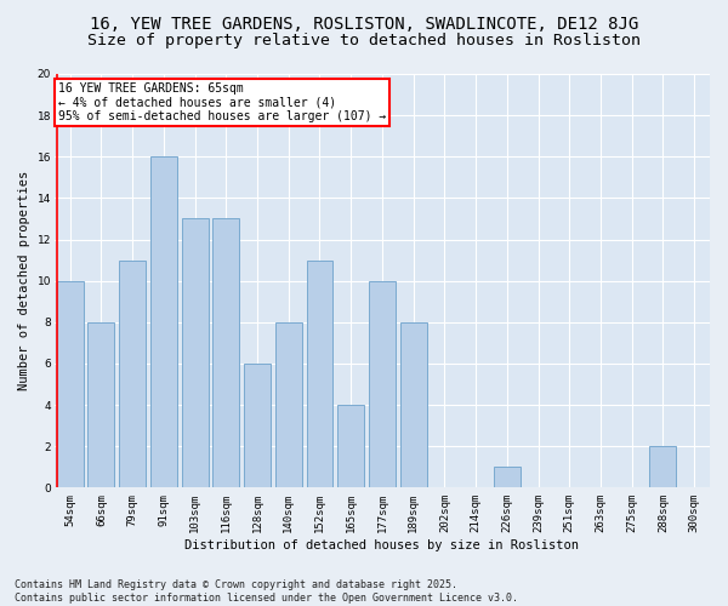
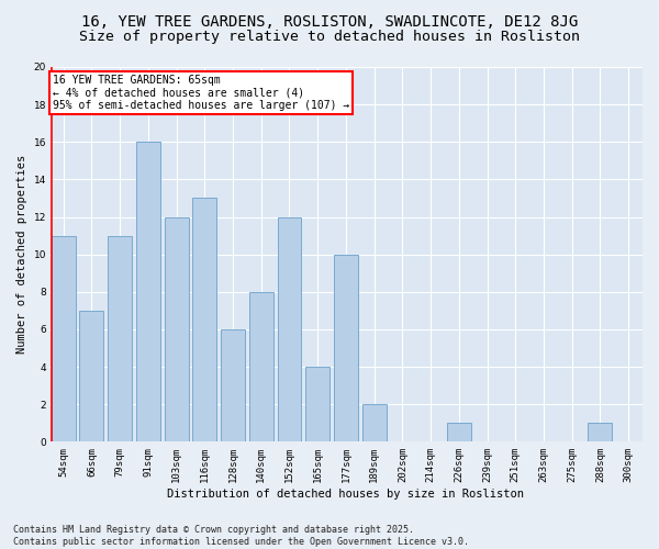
54sqm: 10 -> 11
66sqm: 8 -> 7
103sqm: 13 -> 12
152sqm: 11 -> 12
189sqm: 8 -> 2
288sqm: 2 -> 1
